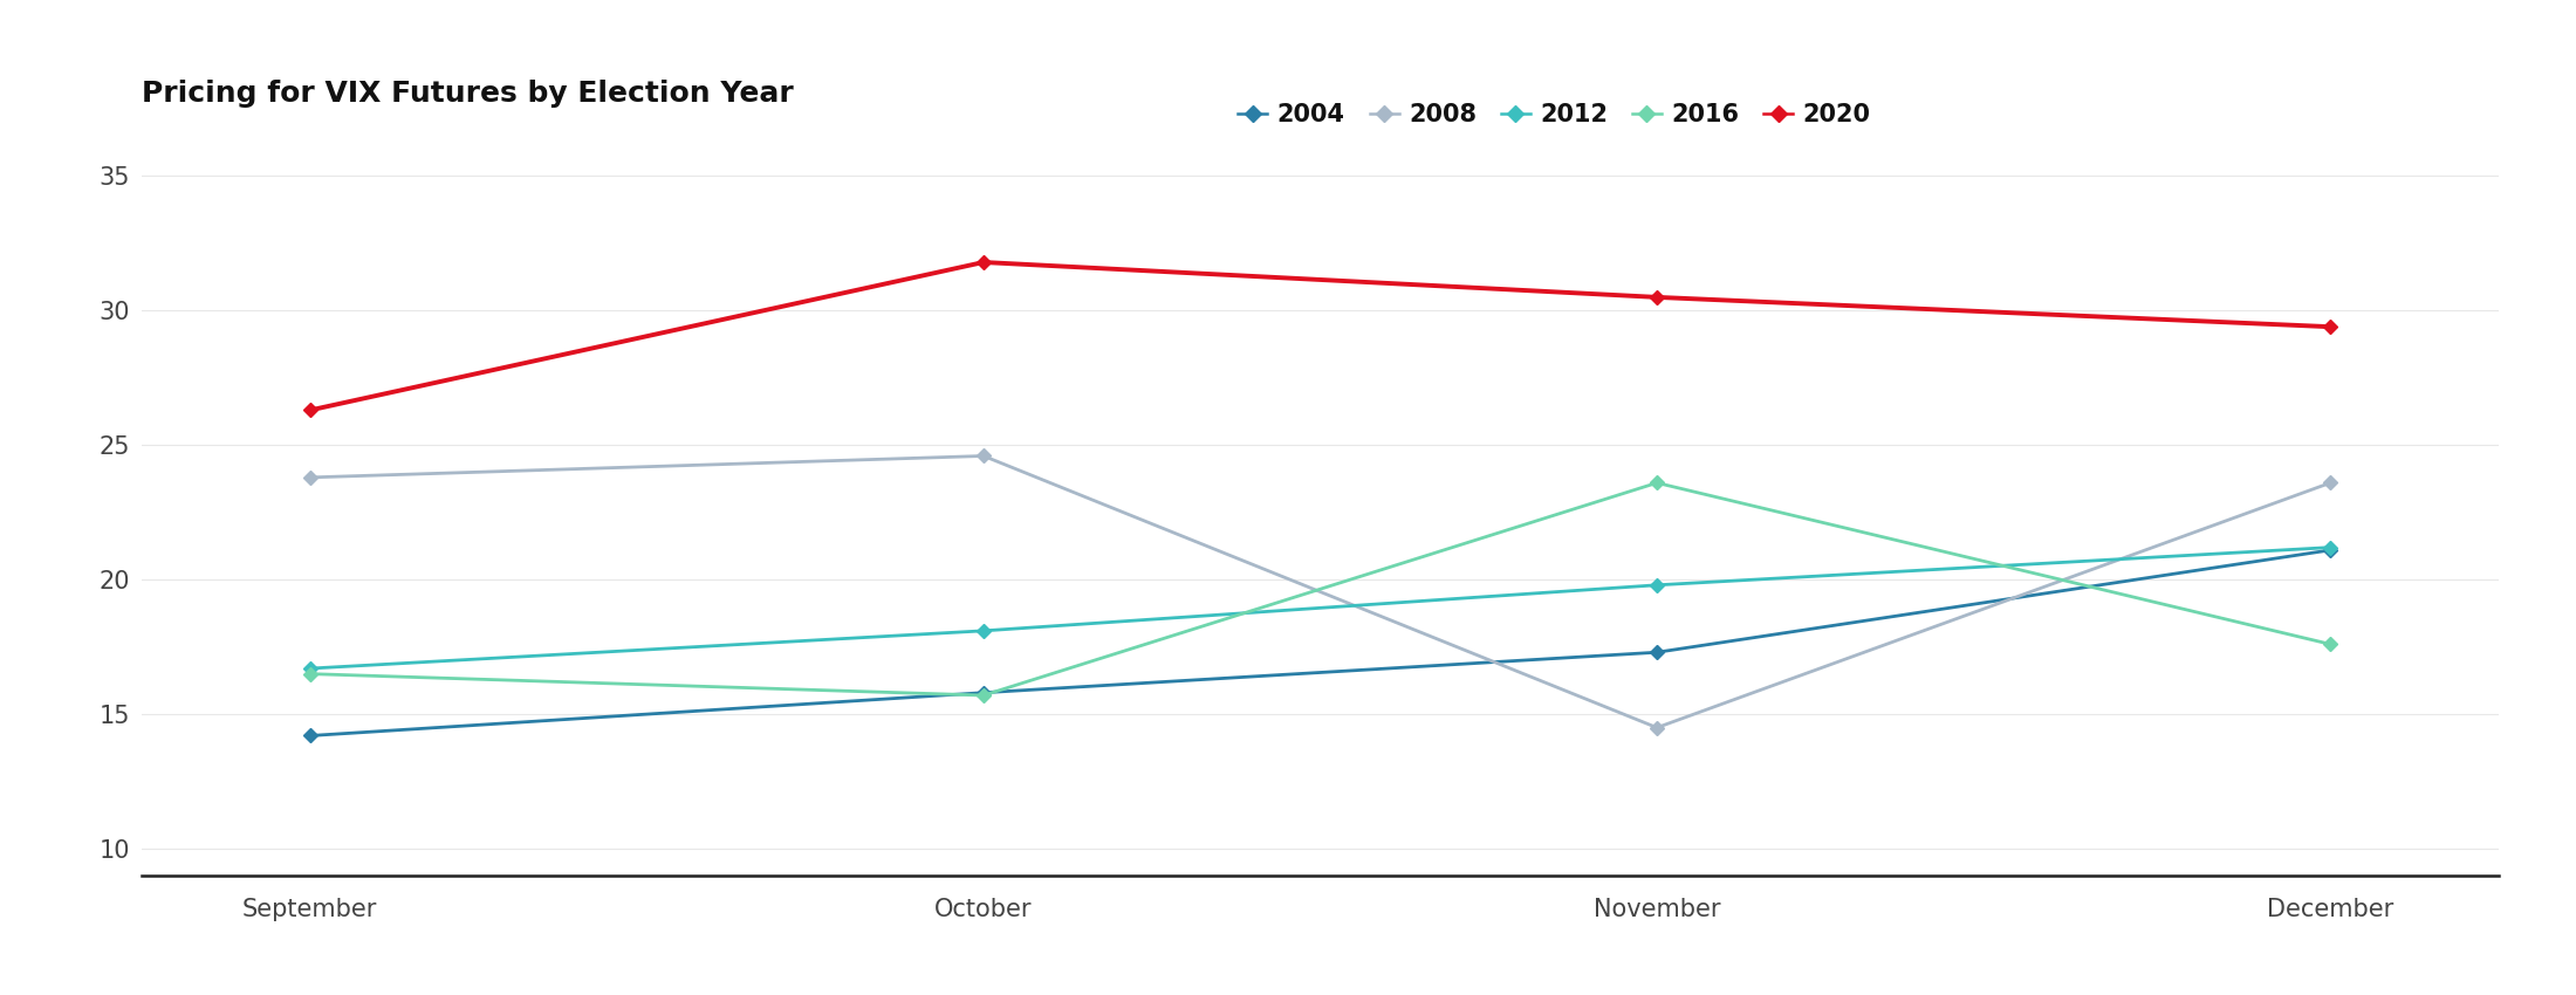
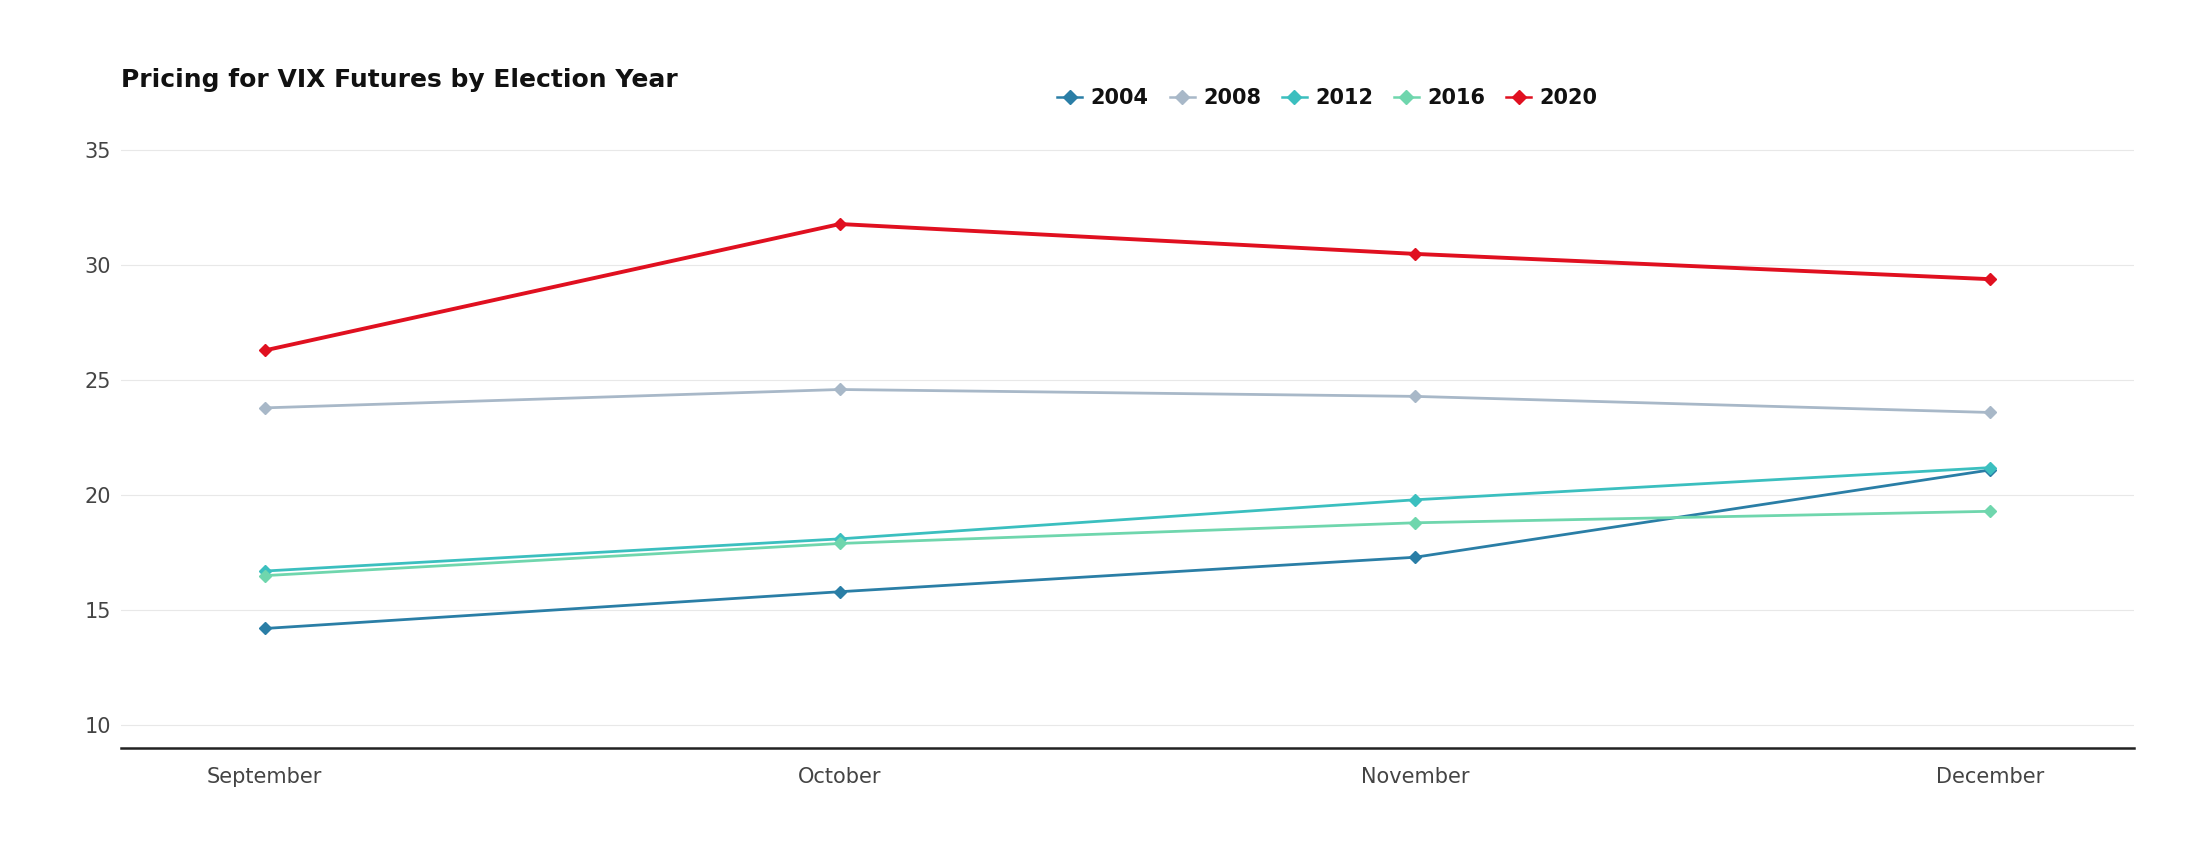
2016/October: 15.7 -> 17.9
2008/November: 14.5 -> 24.3
2016/November: 23.6 -> 18.8
2016/December: 17.6 -> 19.3
